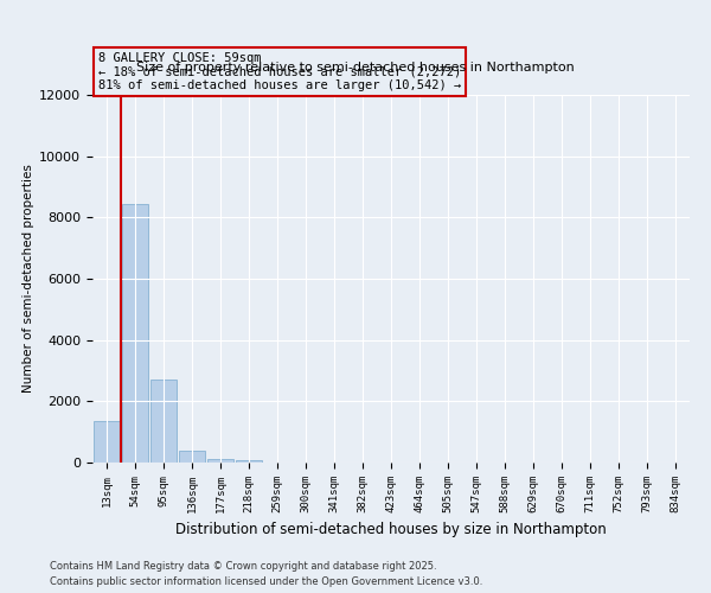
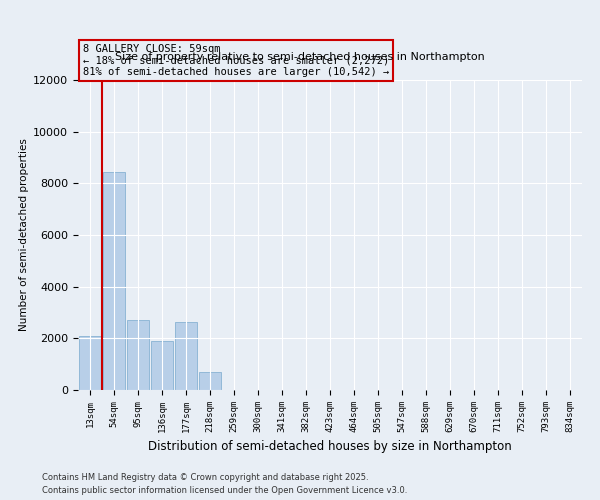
13sqm: 1350 -> 2100
136sqm: 400 -> 1900
177sqm: 130 -> 2650
218sqm: 80 -> 700
